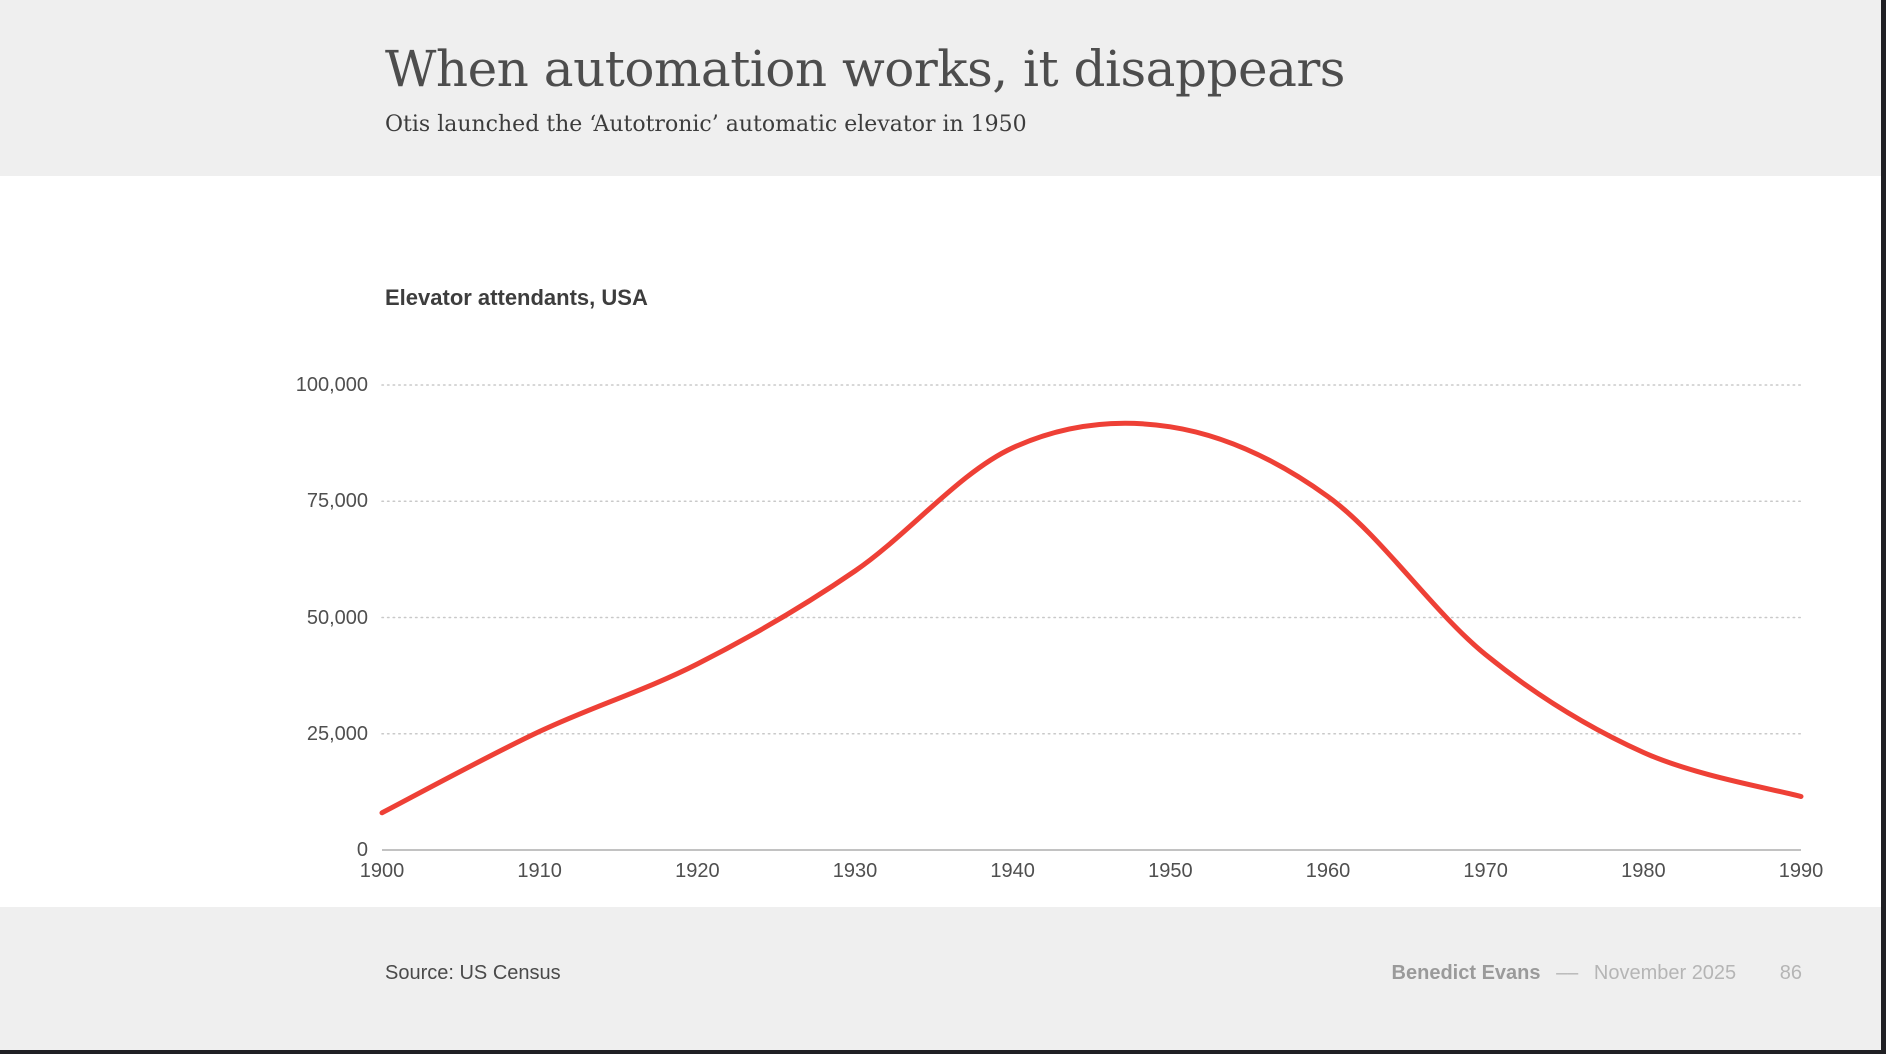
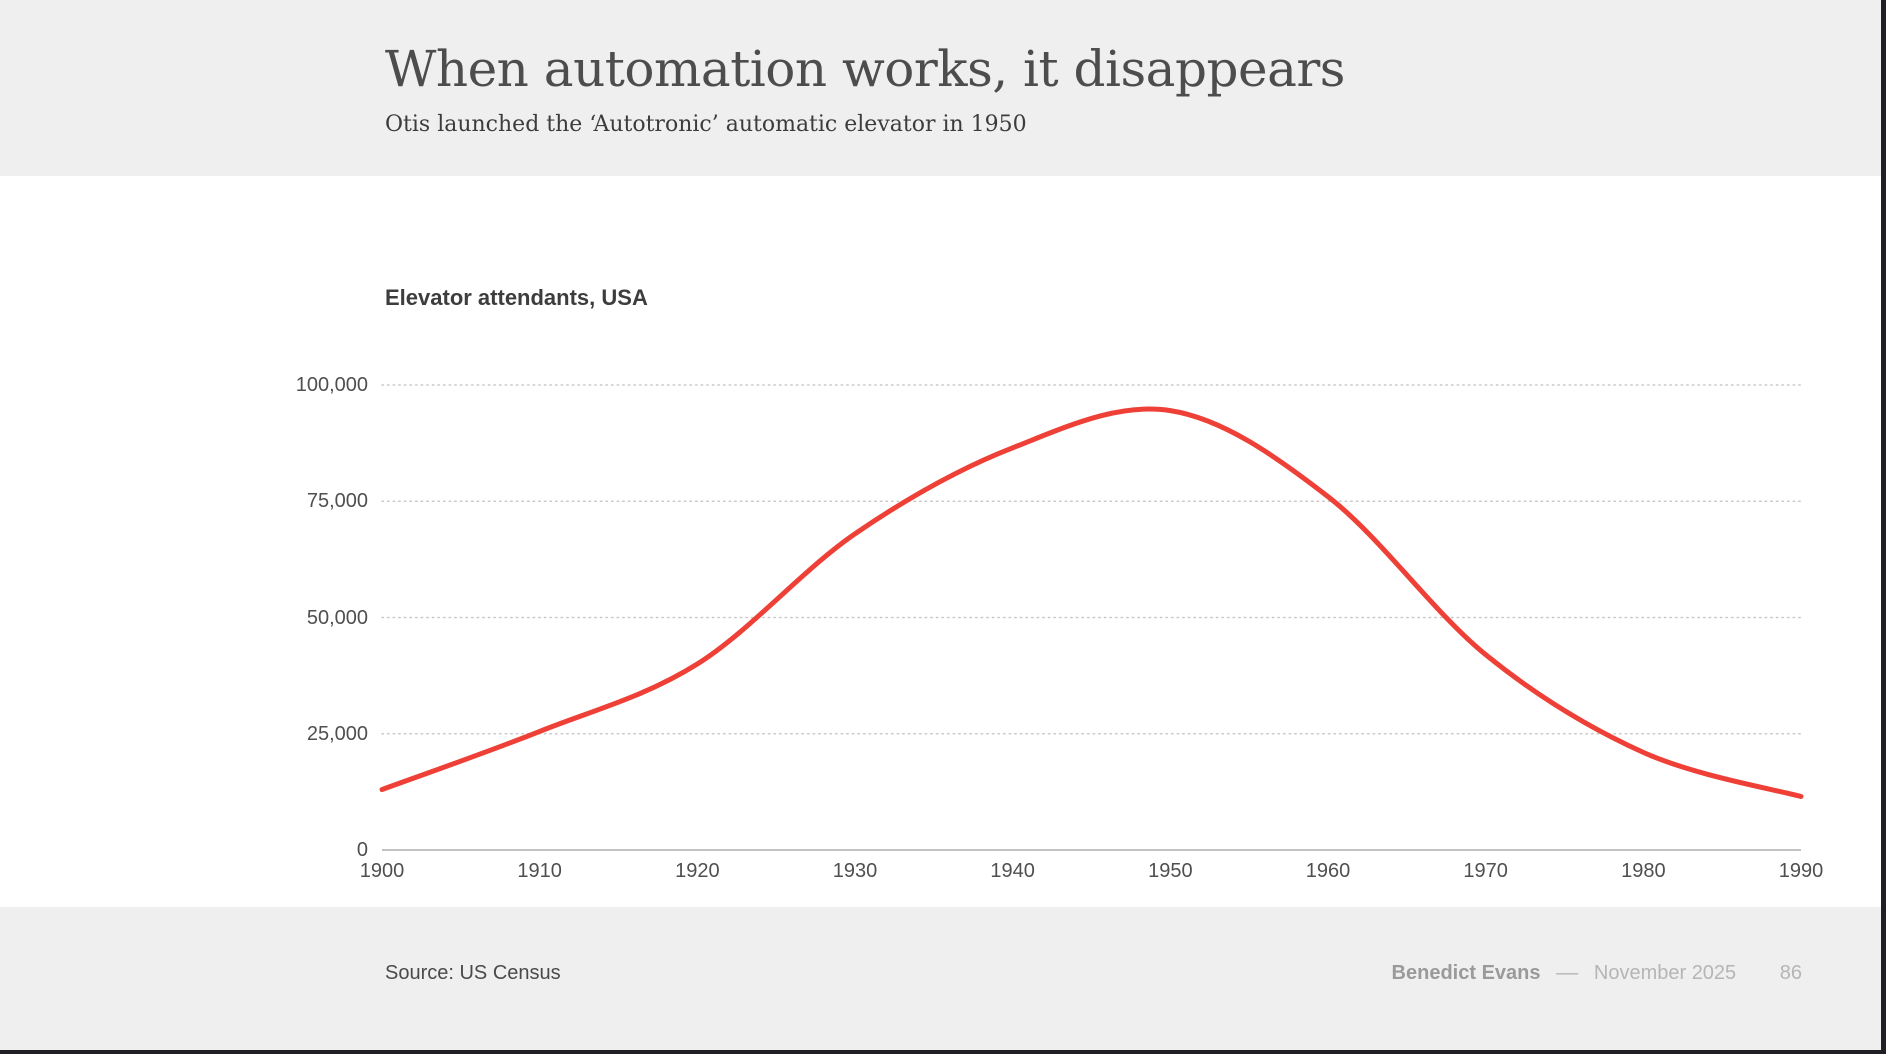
1900: 8000 -> 13000
1930: 60000 -> 68000
1950: 91000 -> 94000
